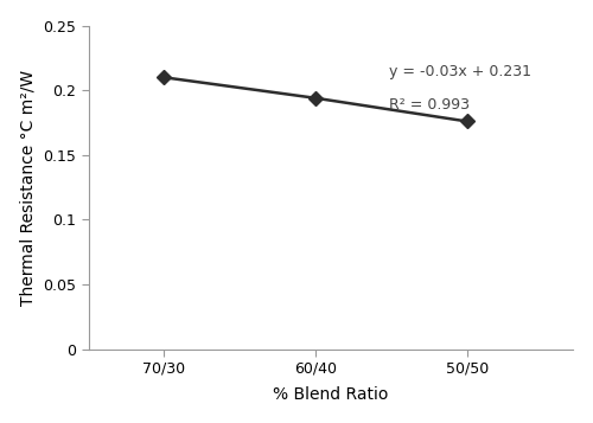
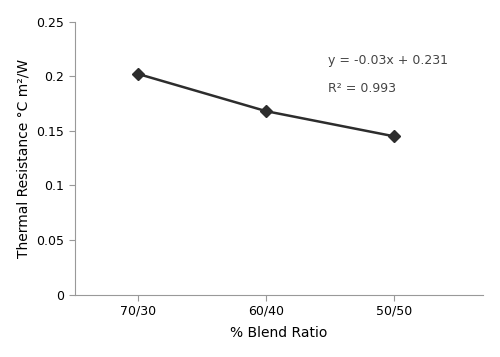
70/30: 0.210 -> 0.202
60/40: 0.194 -> 0.168
50/50: 0.176 -> 0.145
